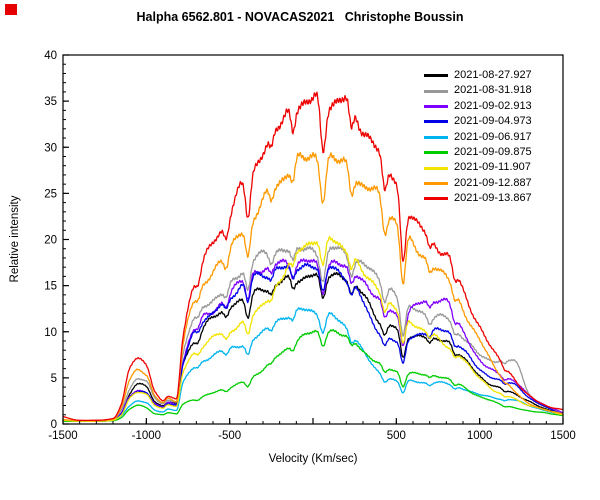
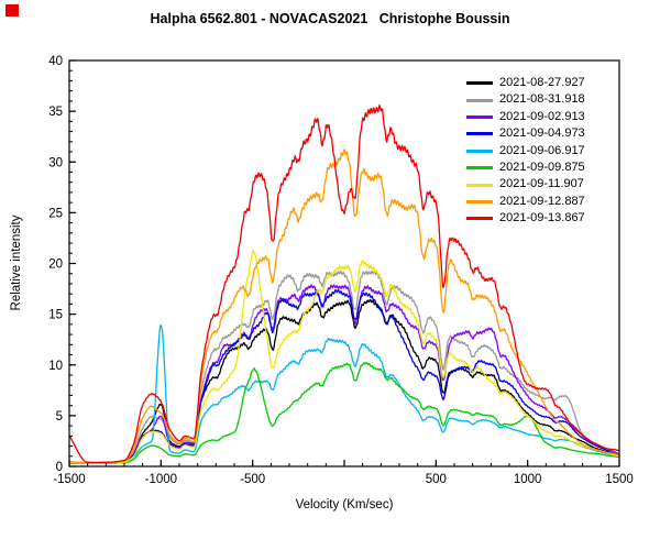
2021-09-13.867/-1500: 1 -> 3
2021-08-27.927/-1000: 4 -> 6
2021-09-02.913/-1000: 3 -> 5
2021-09-06.917/-1000: 2 -> 14
2021-09-09.875/-500: 4 -> 10
2021-09-11.907/-500: 10 -> 22
2021-09-13.867/-500: 23 -> 29
2021-09-12.887/0: 29 -> 31
2021-09-13.867/0: 35 -> 25
2021-09-09.875/1000: 3 -> 5
2021-09-13.867/1000: 10 -> 8
